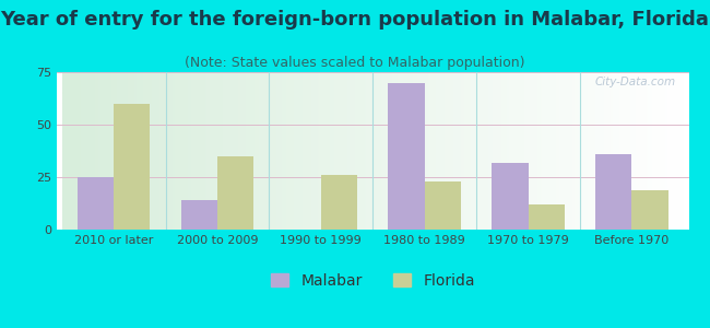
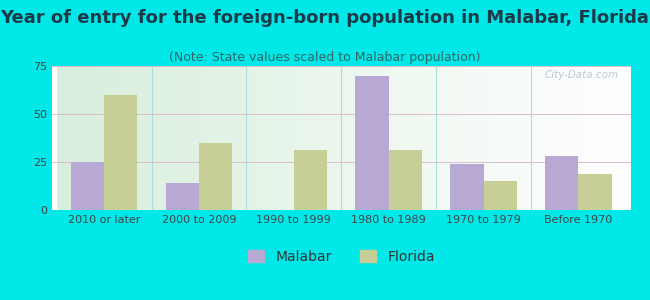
Florida/1990 to 1999: 26 -> 31
Florida/1980 to 1989: 23 -> 31
Malabar/1970 to 1979: 32 -> 24
Florida/1970 to 1979: 12 -> 15
Malabar/Before 1970: 36 -> 28
